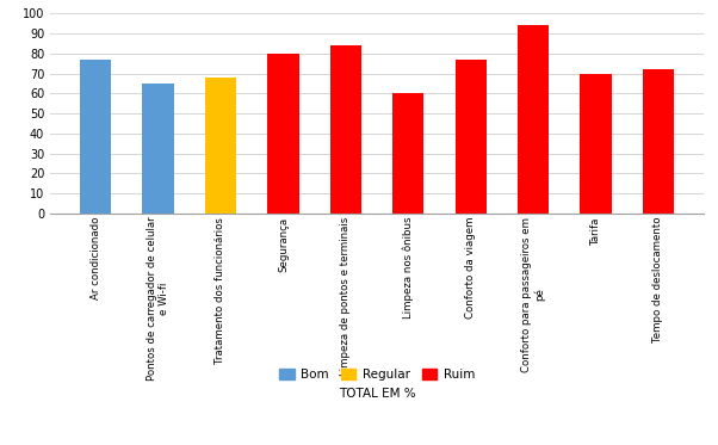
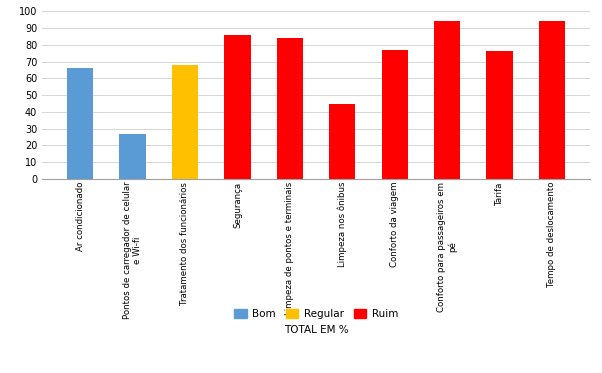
Ar condicionado: 77 -> 66
Pontos de carregador de celular e Wi-fi: 65 -> 27
Segurança: 80 -> 86
Limpeza nos ônibus: 60 -> 45
Tarifa: 70 -> 76
Tempo de deslocamento: 72 -> 94
